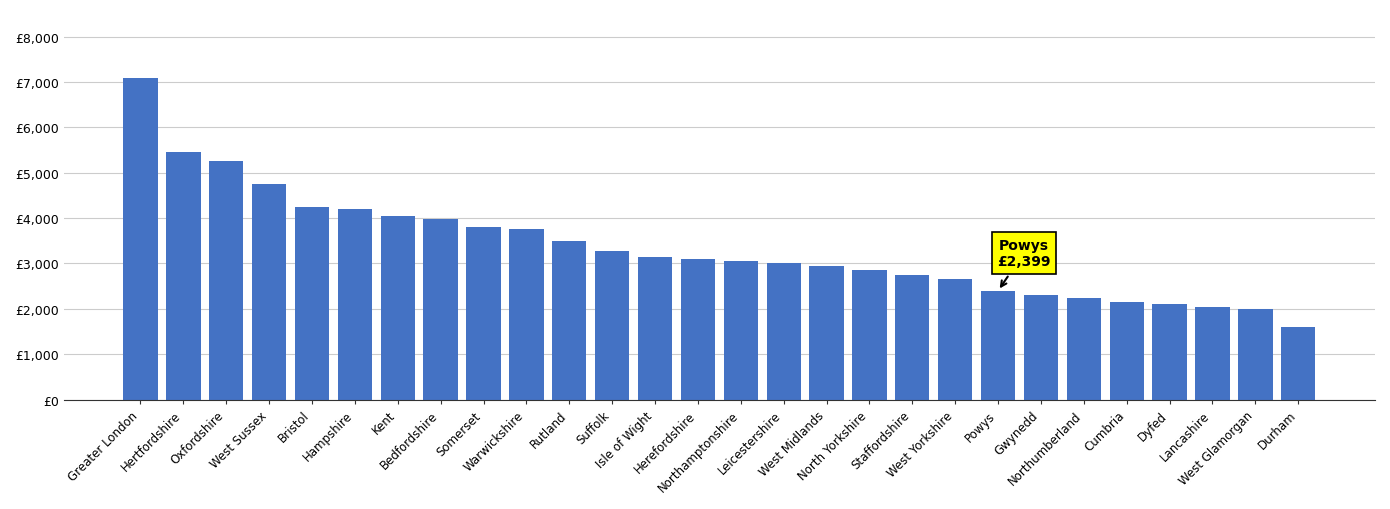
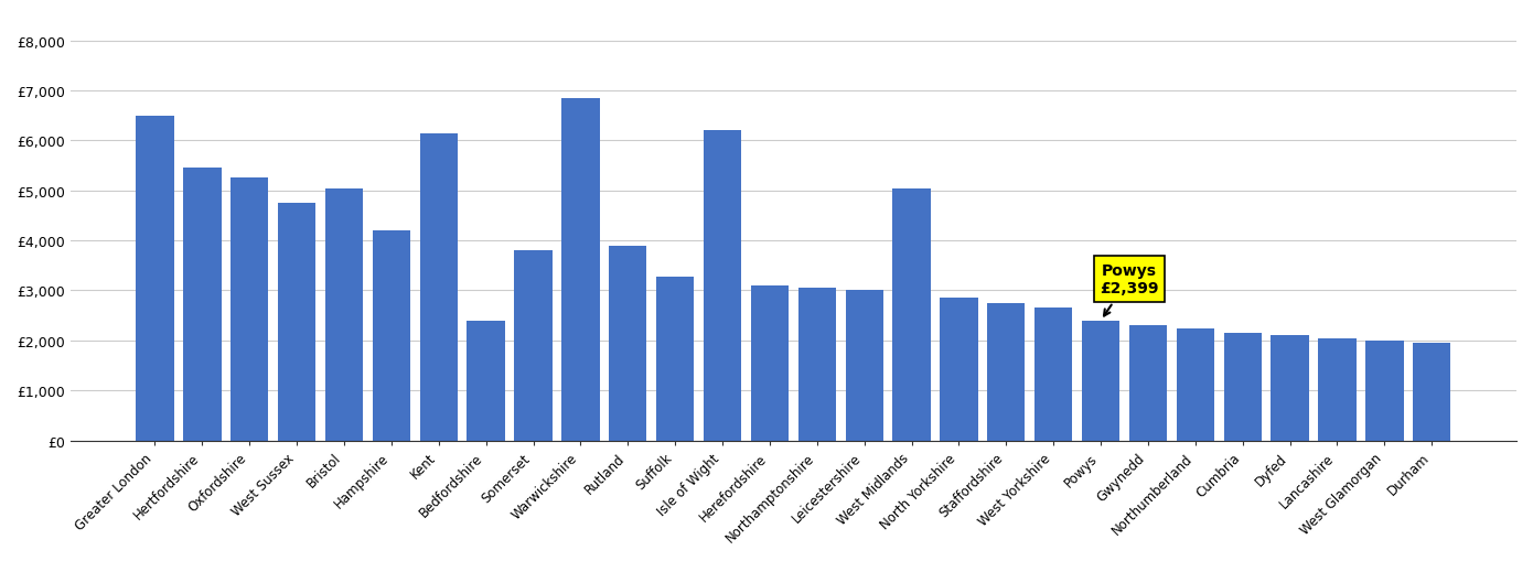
Greater London: £7,100 -> £6,500
Bristol: £4,250 -> £5,050
Kent: £4,050 -> £6,150
Bedfordshire: £3,980 -> £2,400
Warwickshire: £3,750 -> £6,850
Rutland: £3,500 -> £3,900
Isle of Wight: £3,150 -> £6,200
West Midlands: £2,950 -> £5,050
Durham: £1,600 -> £1,950
